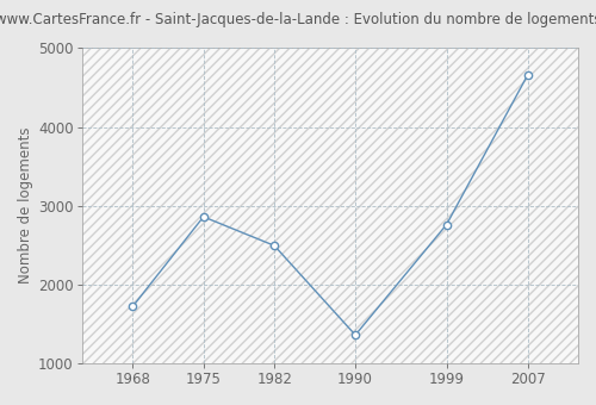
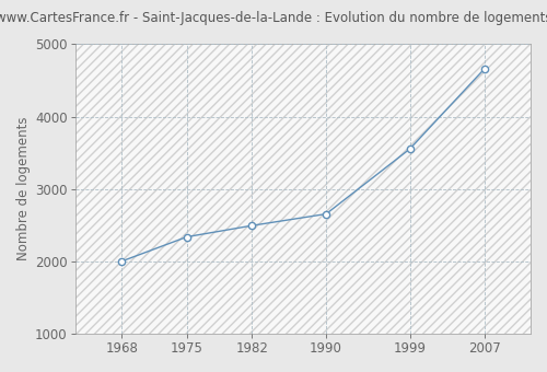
1968: 1720 -> 2000
1975: 2860 -> 2340
1990: 1360 -> 2660
1999: 2760 -> 3550
